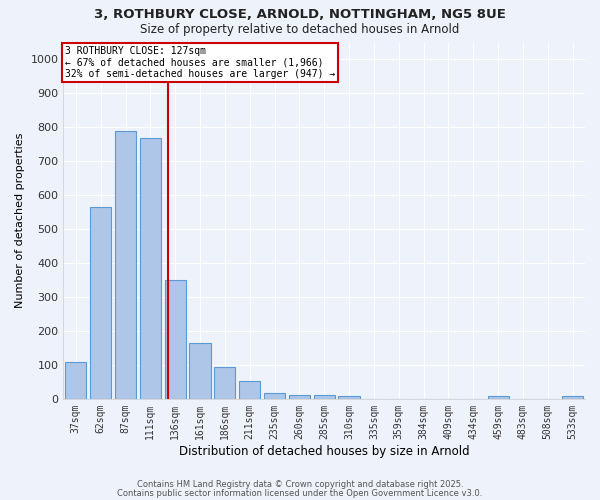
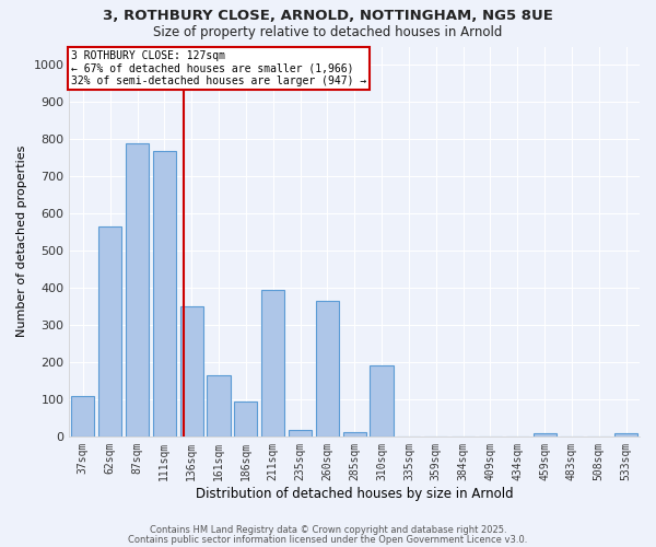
211sqm: 52 -> 395
260sqm: 12 -> 365
310sqm: 8 -> 190
